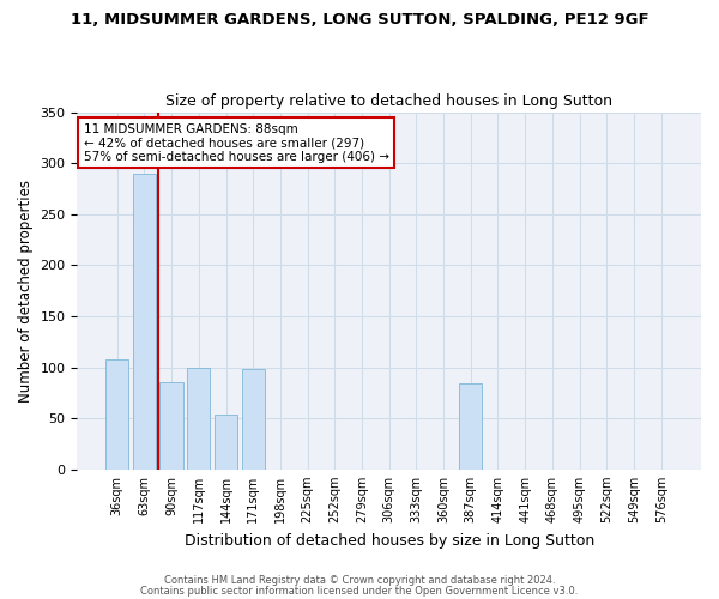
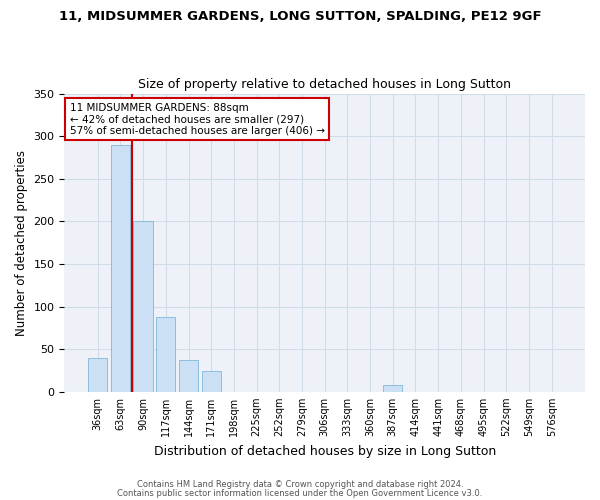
36sqm: 108 -> 40
90sqm: 86 -> 200
117sqm: 100 -> 88
144sqm: 54 -> 37
171sqm: 98 -> 25
387sqm: 84 -> 8
